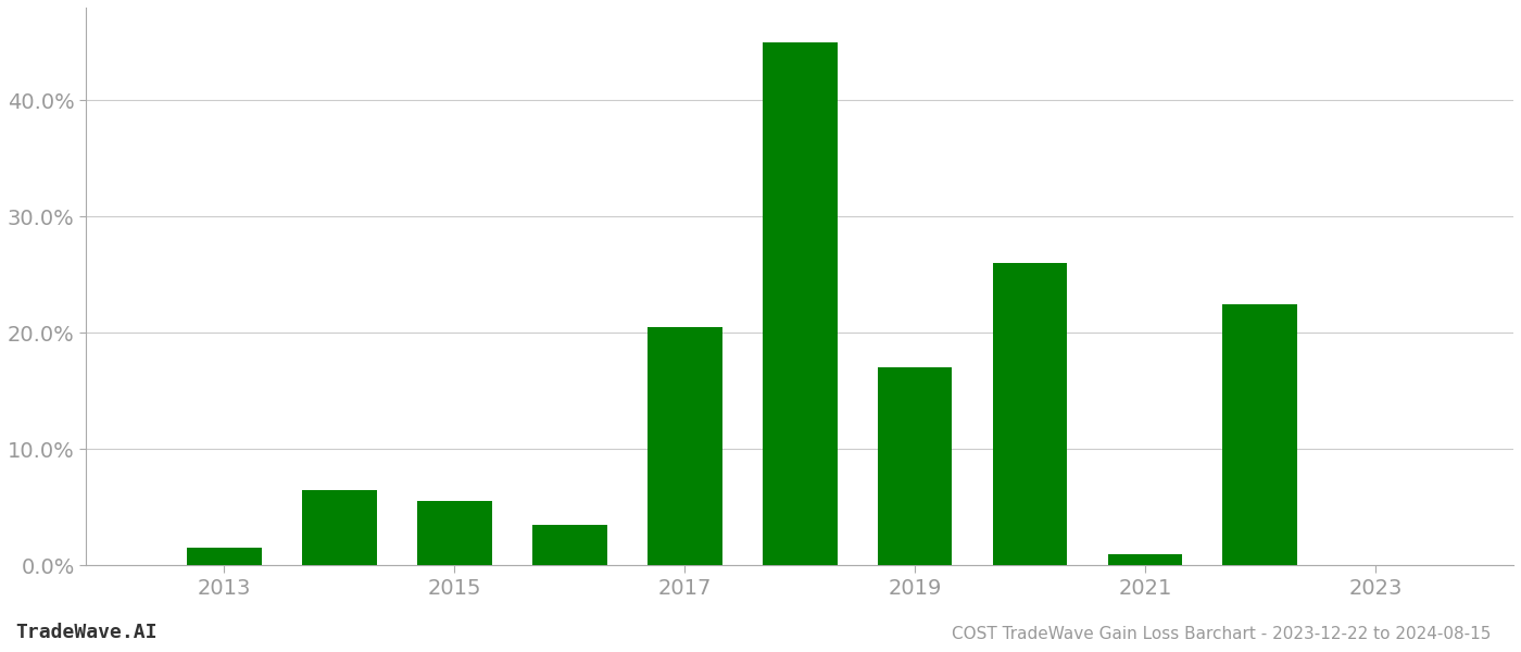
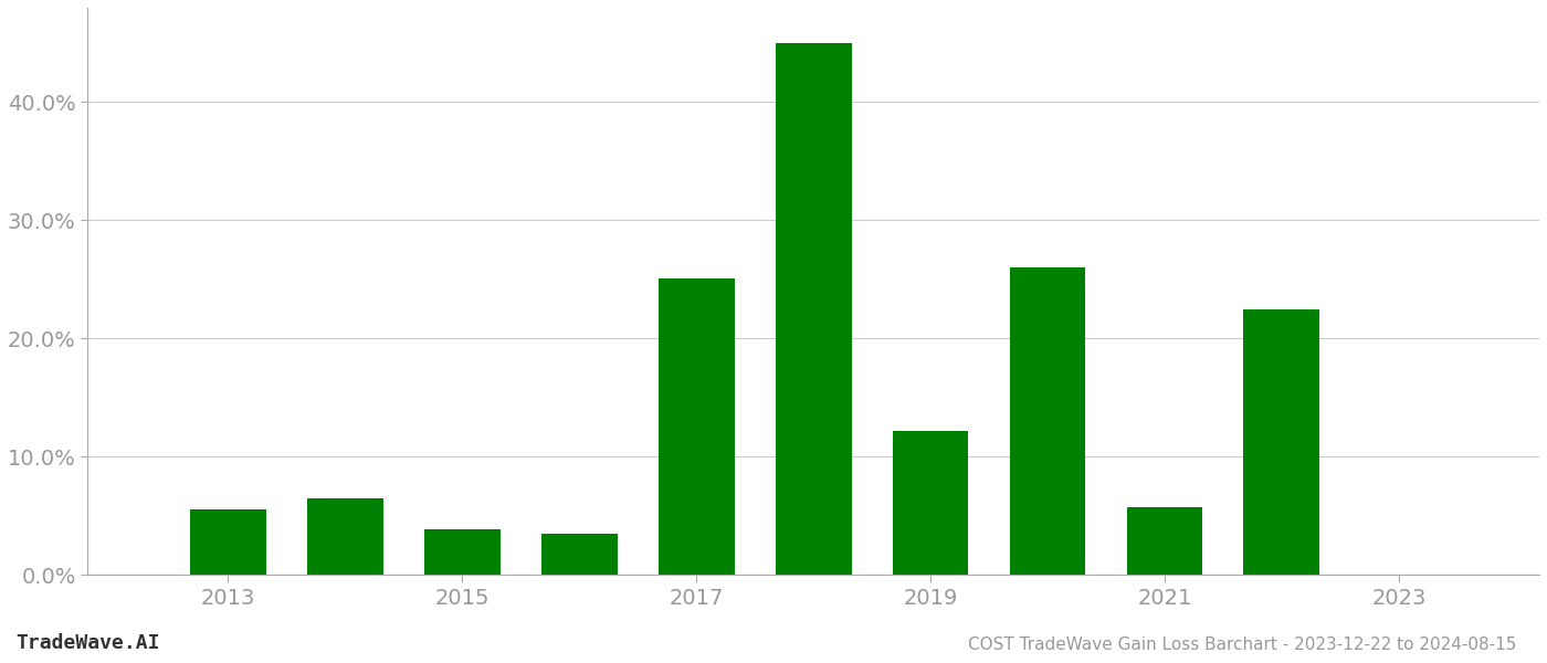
2013: 1.5% -> 5.5%
2015: 5.5% -> 3.9%
2017: 20.5% -> 25.1%
2019: 17.0% -> 12.2%
2021: 1.0% -> 5.7%
